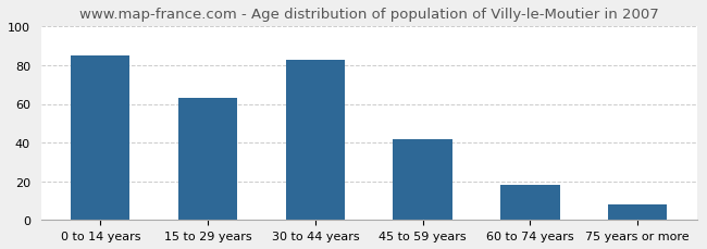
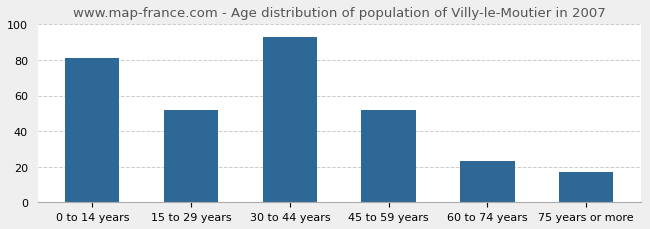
0 to 14 years: 85 -> 81
15 to 29 years: 63 -> 52
30 to 44 years: 83 -> 93
45 to 59 years: 42 -> 52
60 to 74 years: 18 -> 23
75 years or more: 8 -> 17
